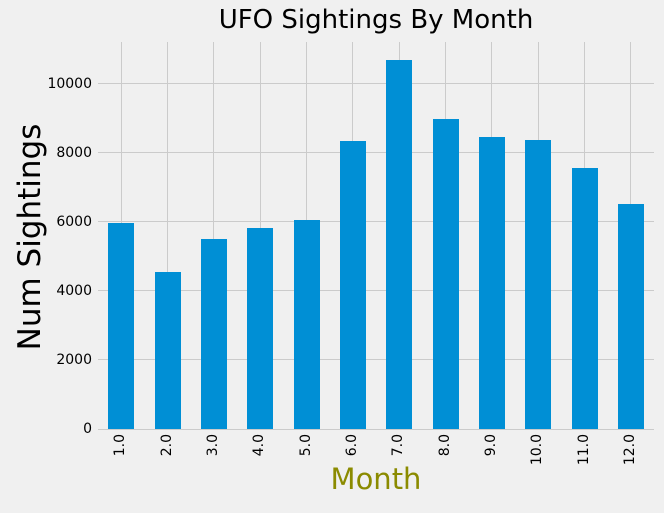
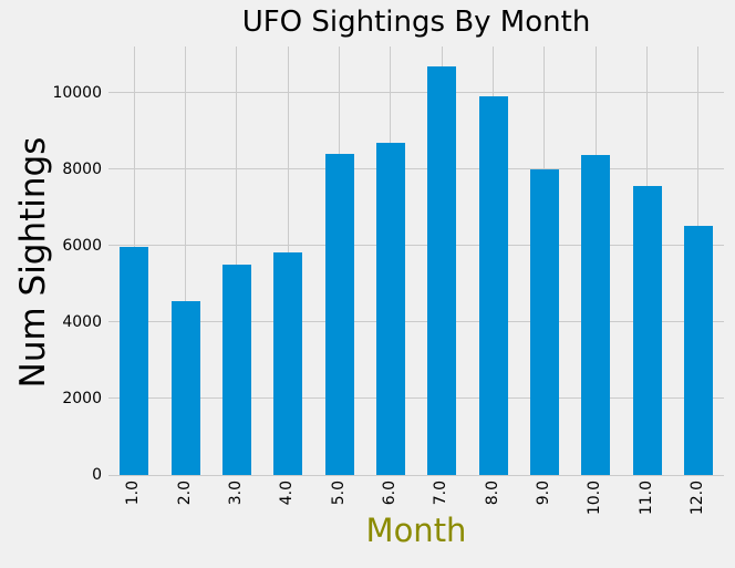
5.0: 6100 -> 8400
6.0: 8400 -> 8700
8.0: 9000 -> 9900
9.0: 8500 -> 8000
